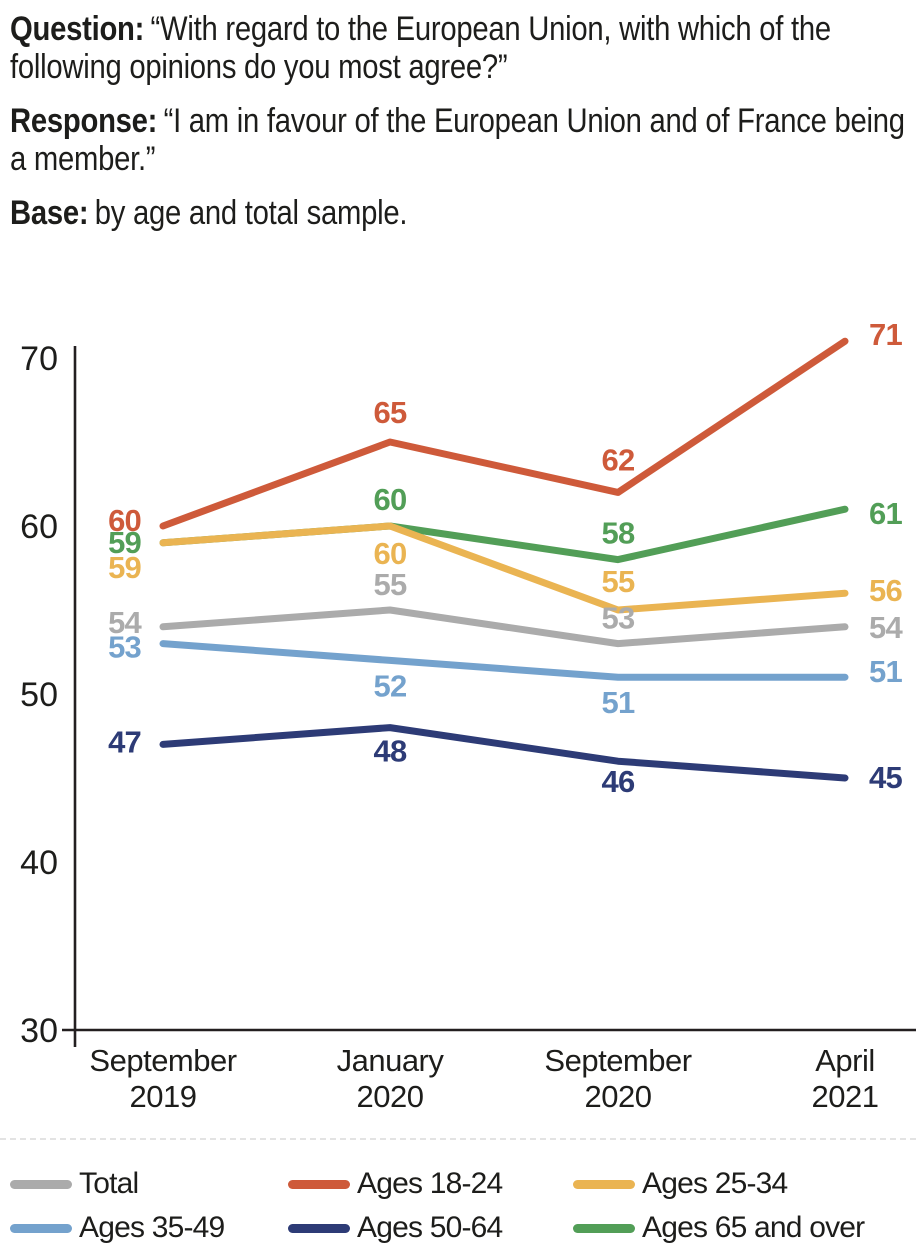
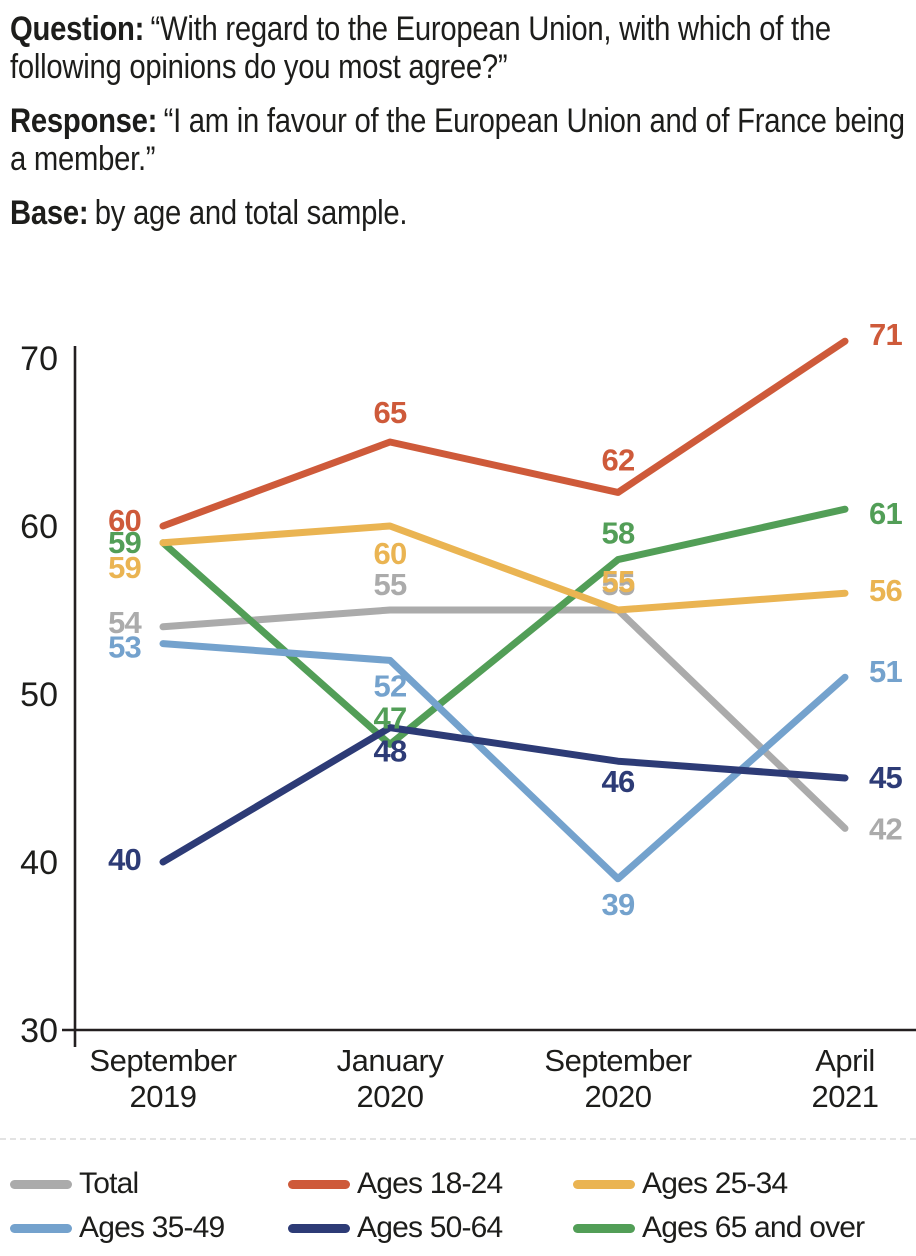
Ages 50-64/September 2019: 47 -> 40
Ages 65 and over/January 2020: 60 -> 47
Total/September 2020: 53 -> 55
Ages 35-49/September 2020: 51 -> 39
Total/April 2021: 54 -> 42
